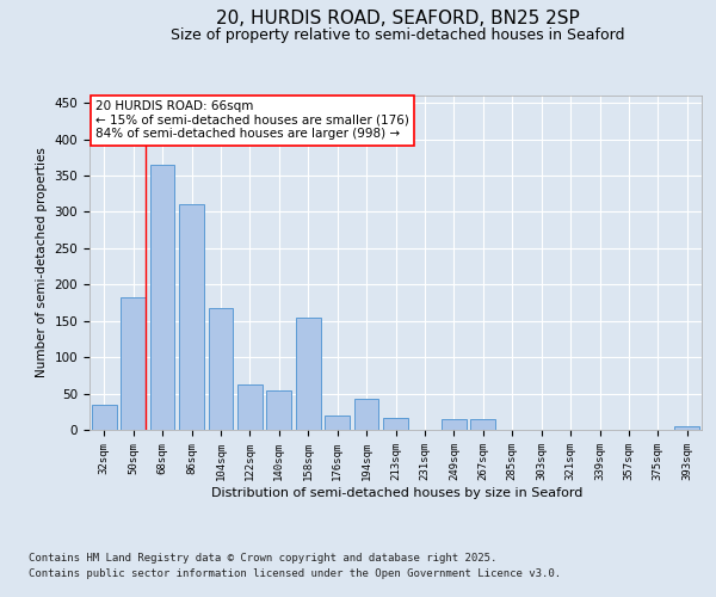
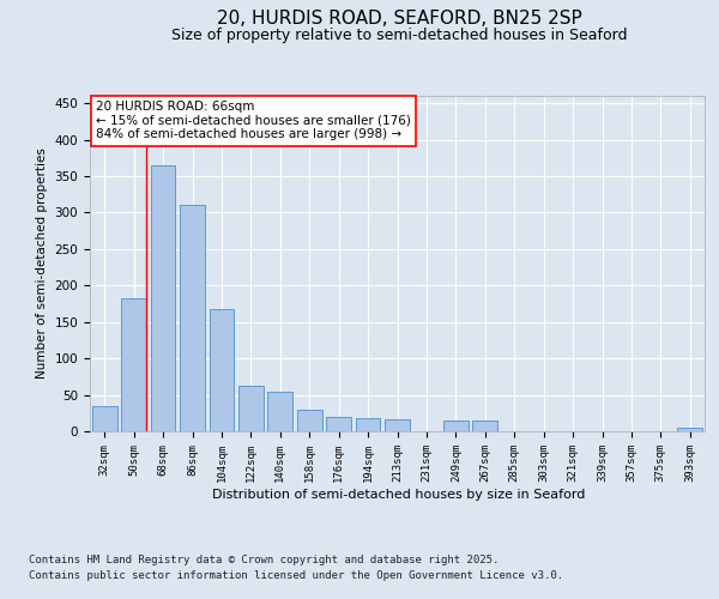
158sqm: 154 -> 30
194sqm: 42 -> 18
